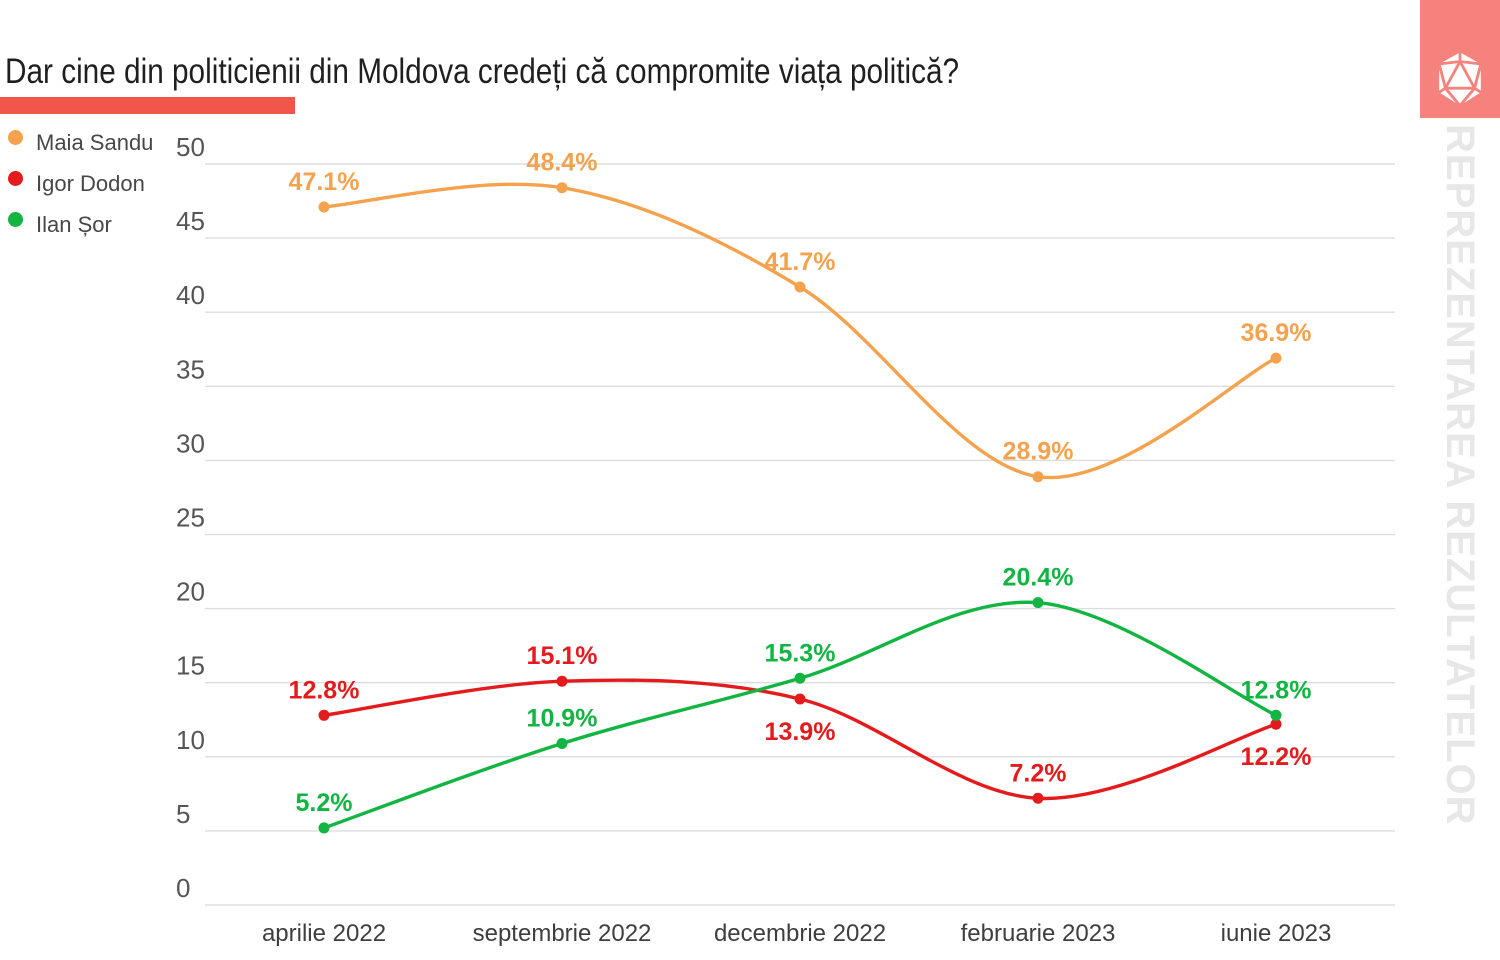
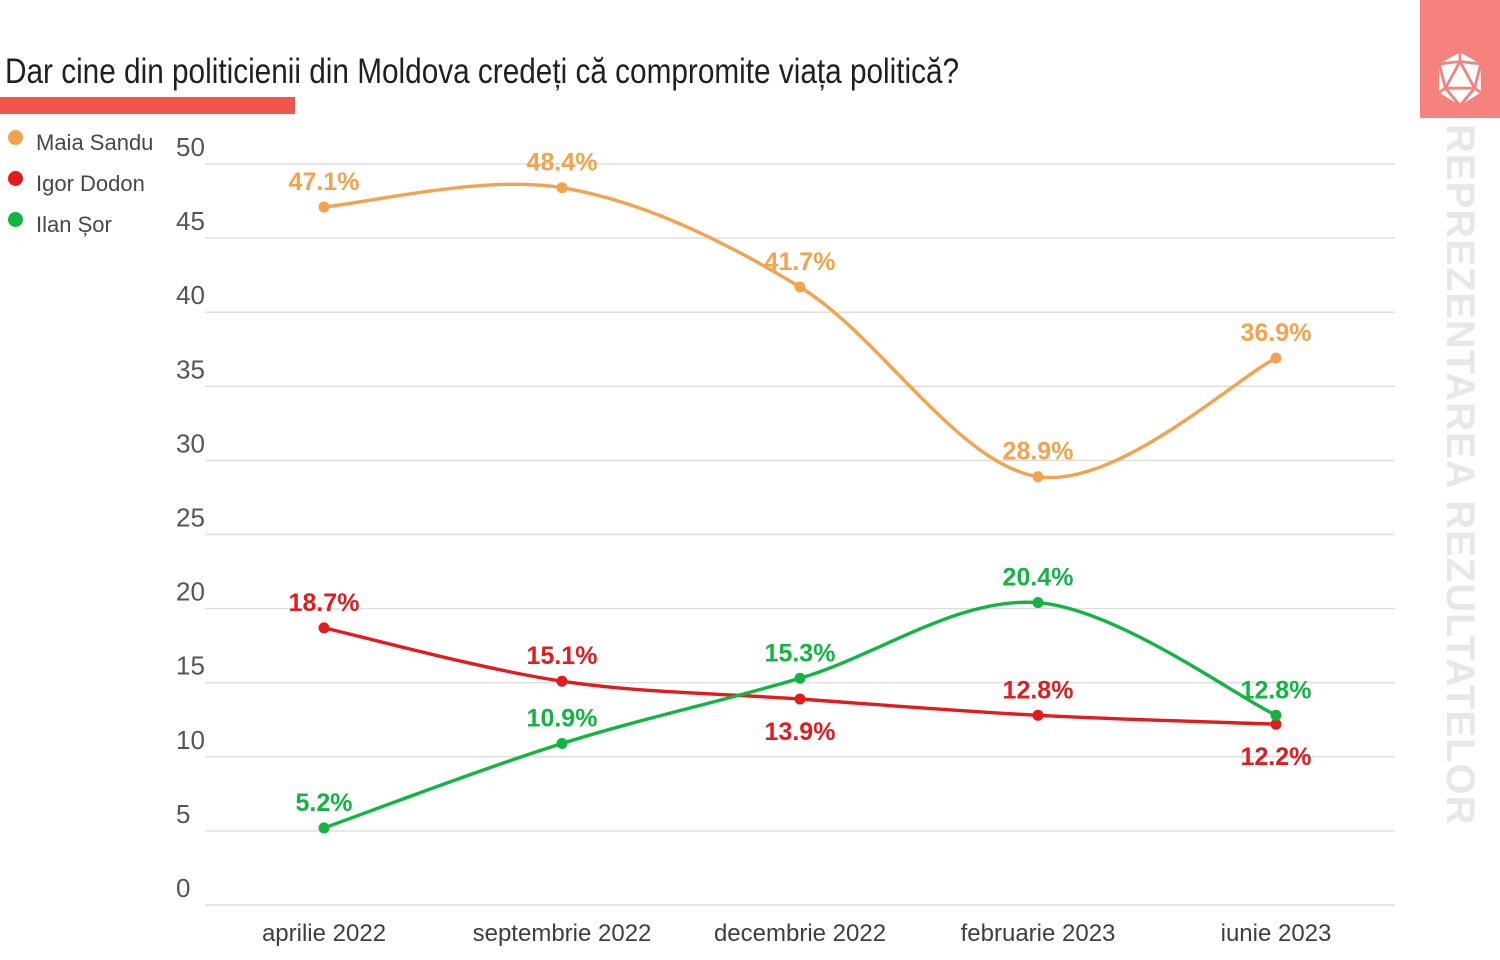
Igor Dodon/aprilie 2022: 12.8% -> 18.7%
Igor Dodon/februarie 2023: 7.2% -> 12.8%
